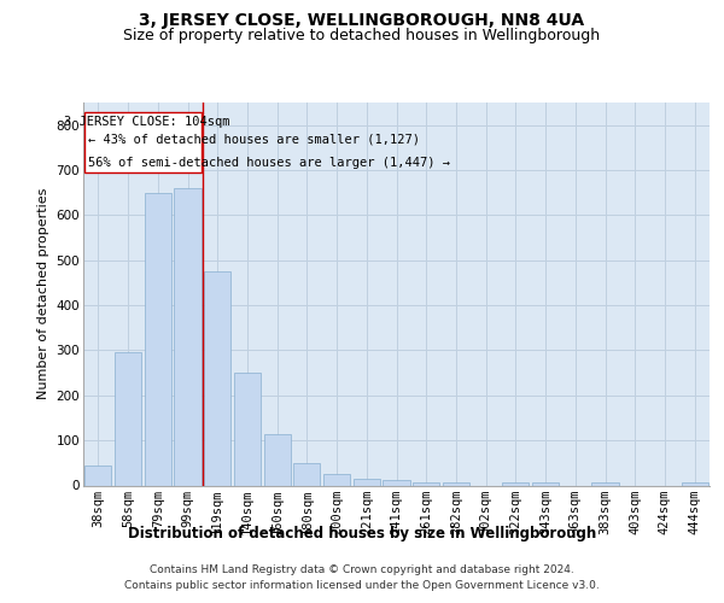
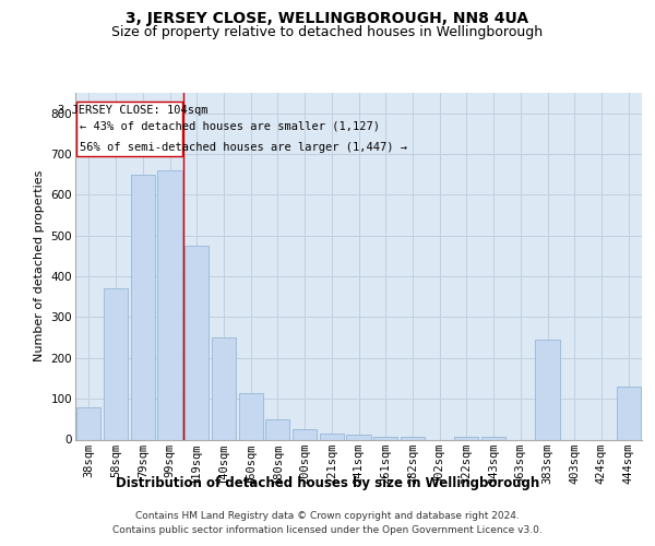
38sqm: 45 -> 80
58sqm: 295 -> 370
383sqm: 8 -> 245
444sqm: 8 -> 130
